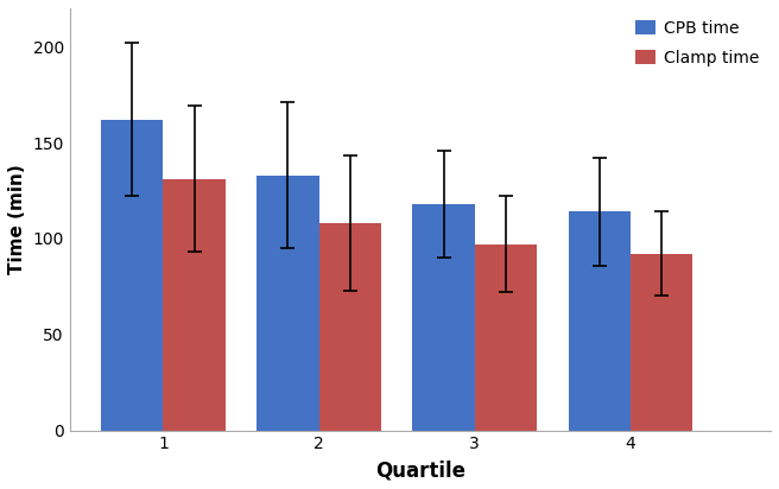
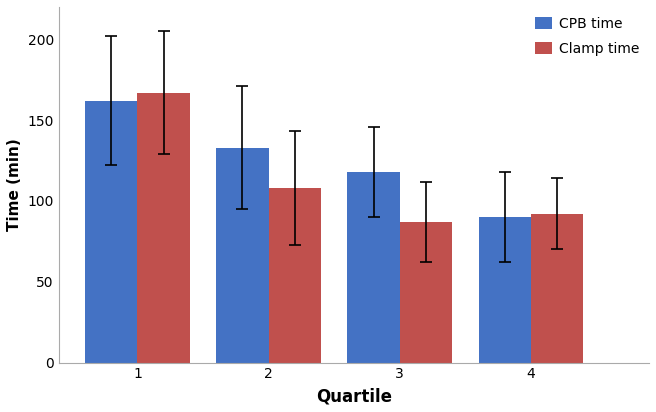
Clamp time/1: 131 -> 167
Clamp time/3: 97 -> 87
CPB time/4: 114 -> 90
